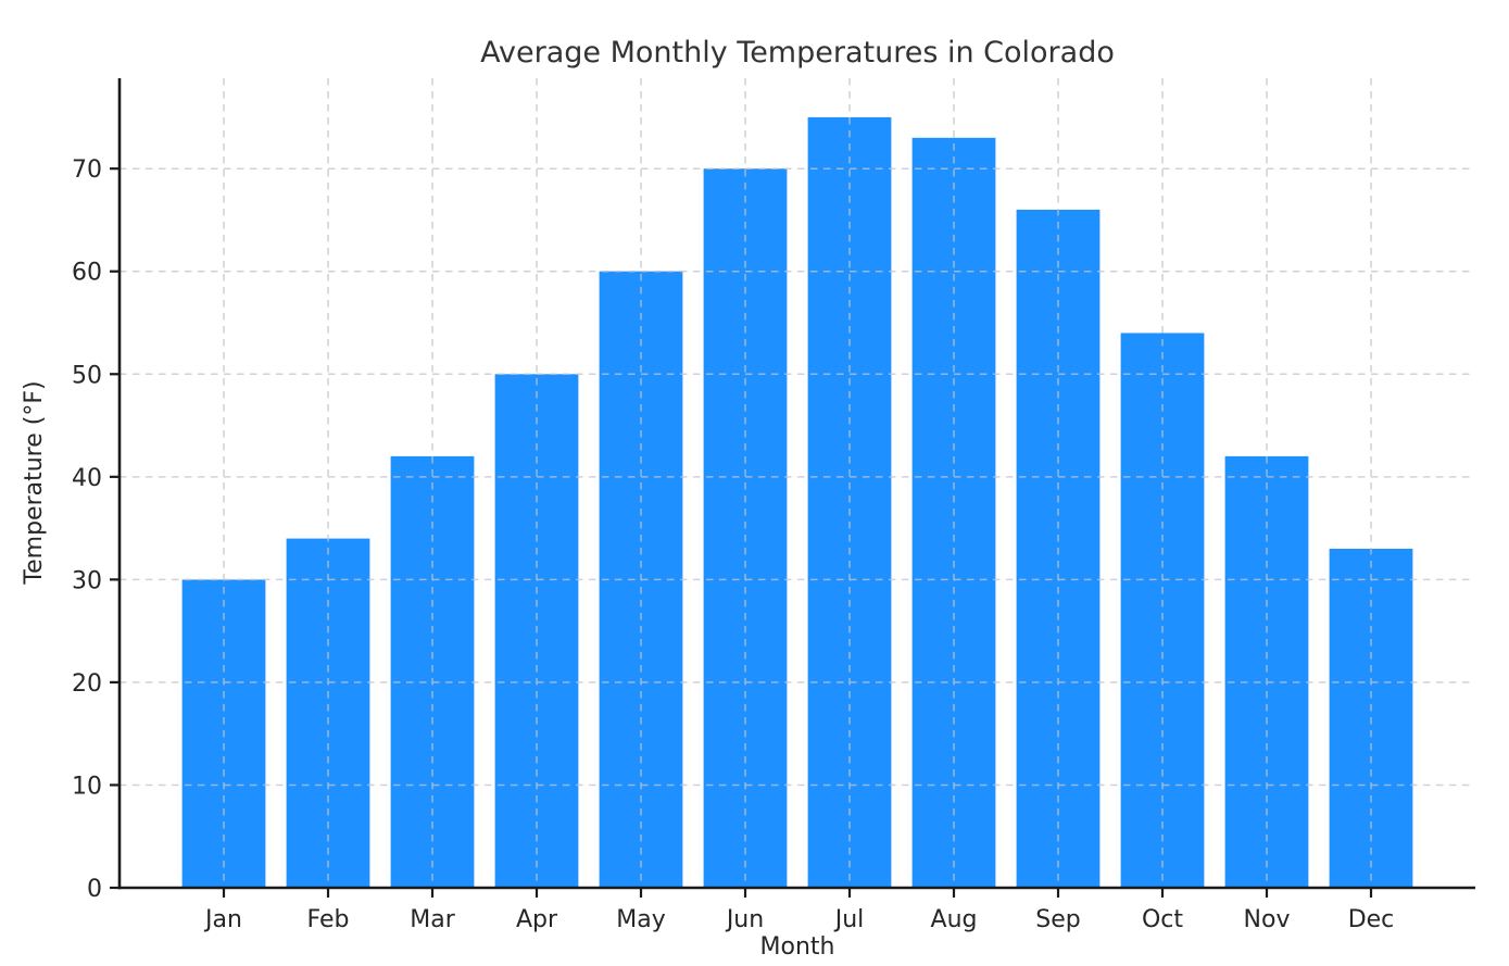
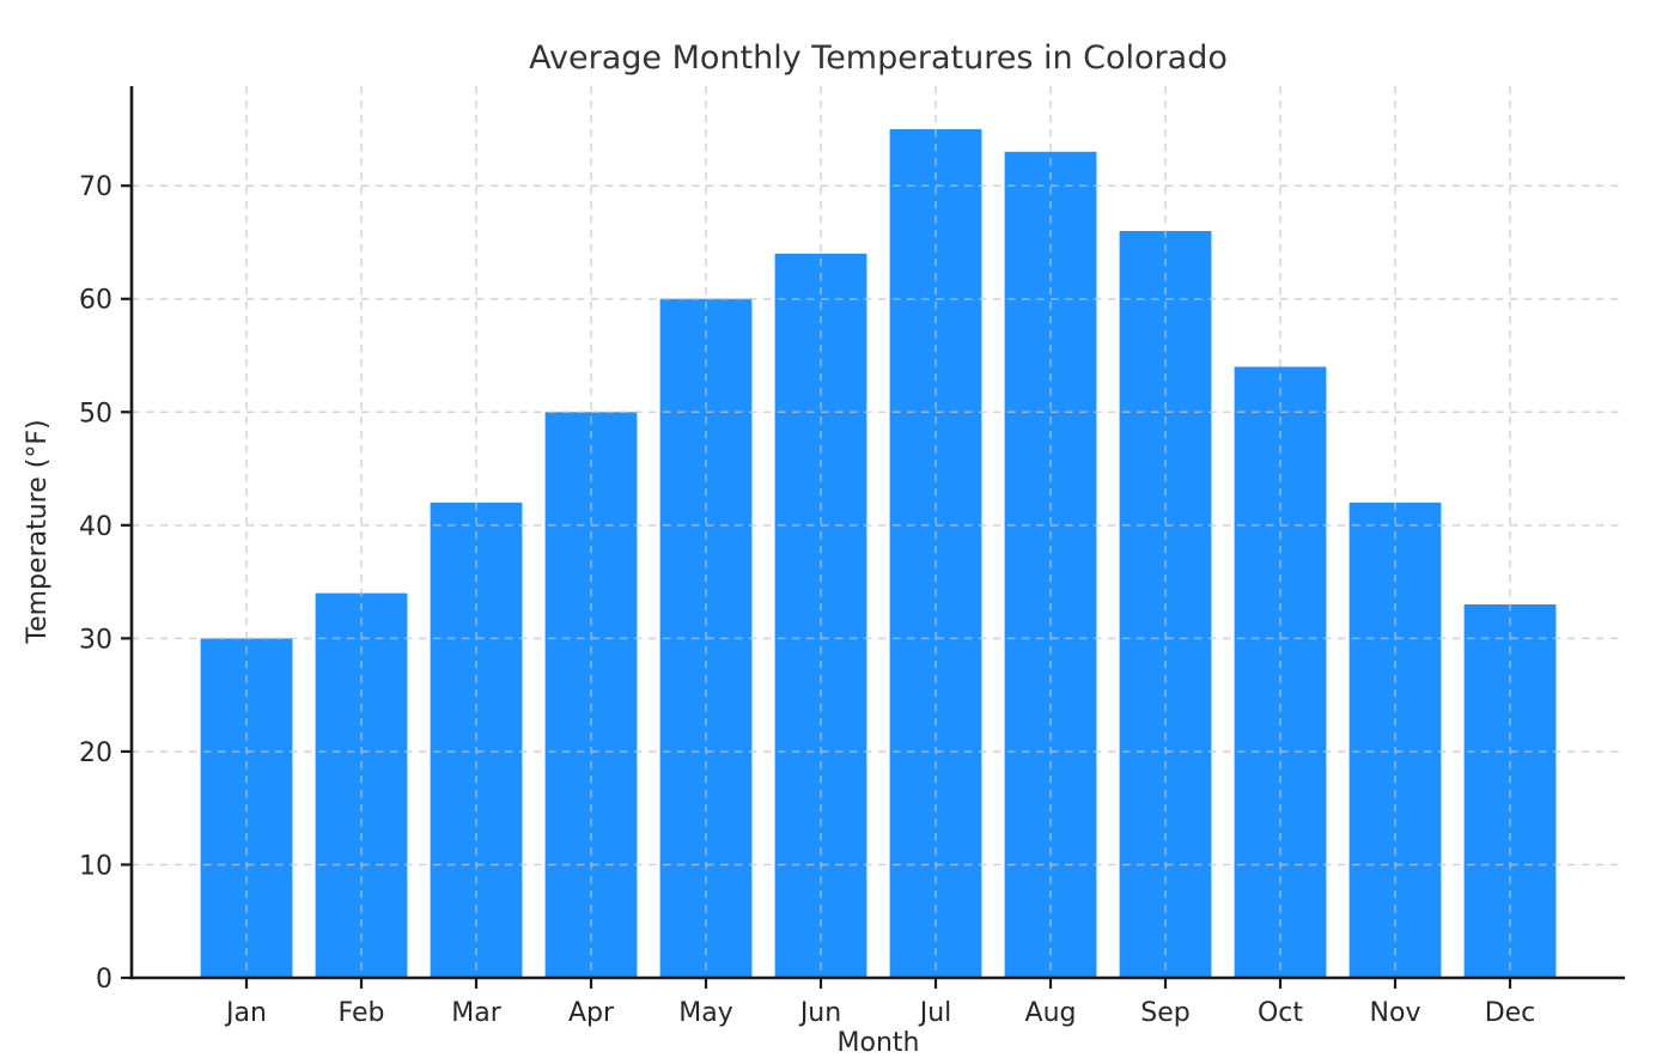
Jun: 70 -> 64
